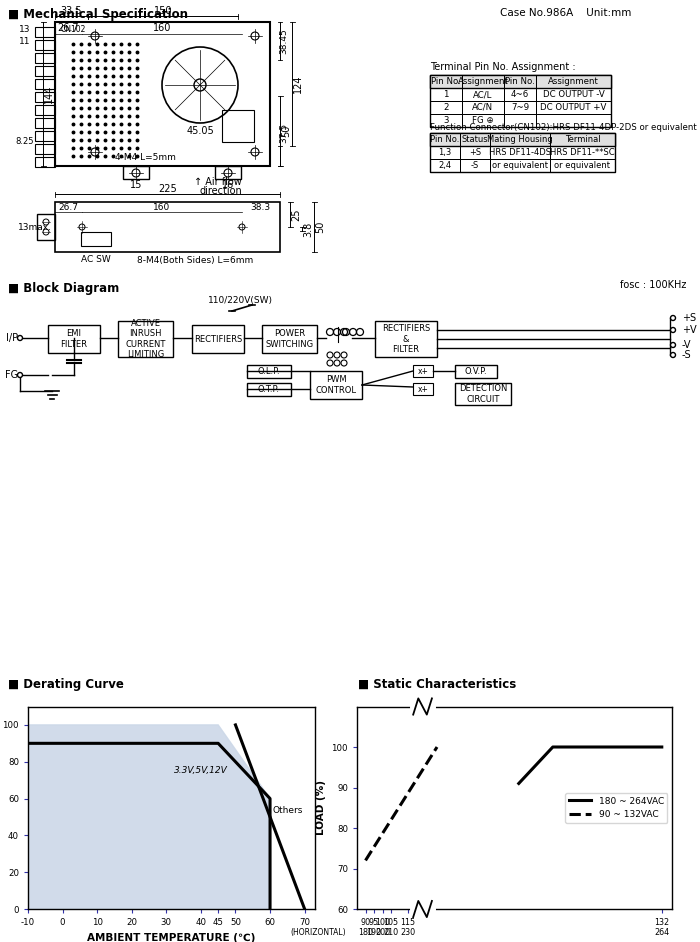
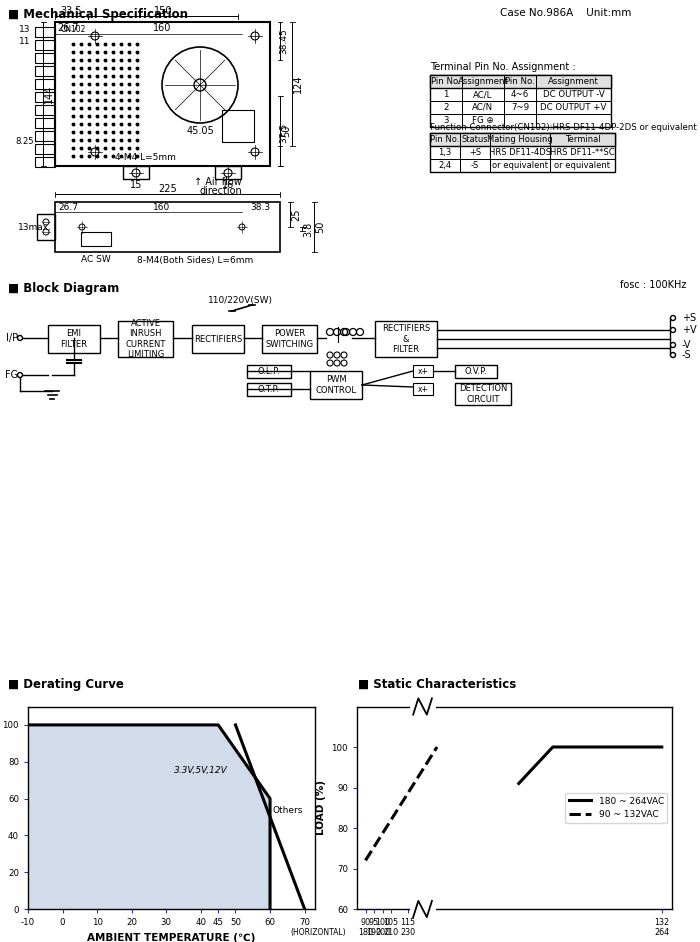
-10: 90 -> 100
45: 90 -> 100
